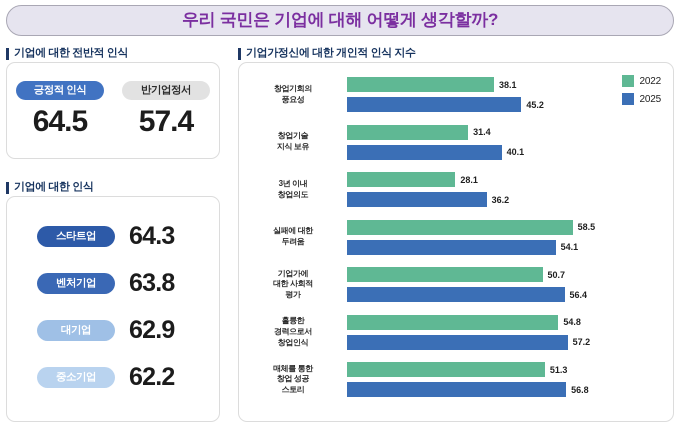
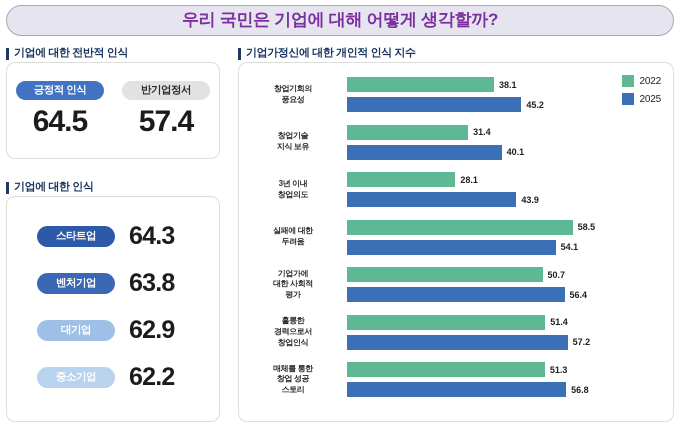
2025/3년 이내 창업의도: 36.2 -> 43.9
2022/훌륭한 경력으로서 창업인식: 54.8 -> 51.4
